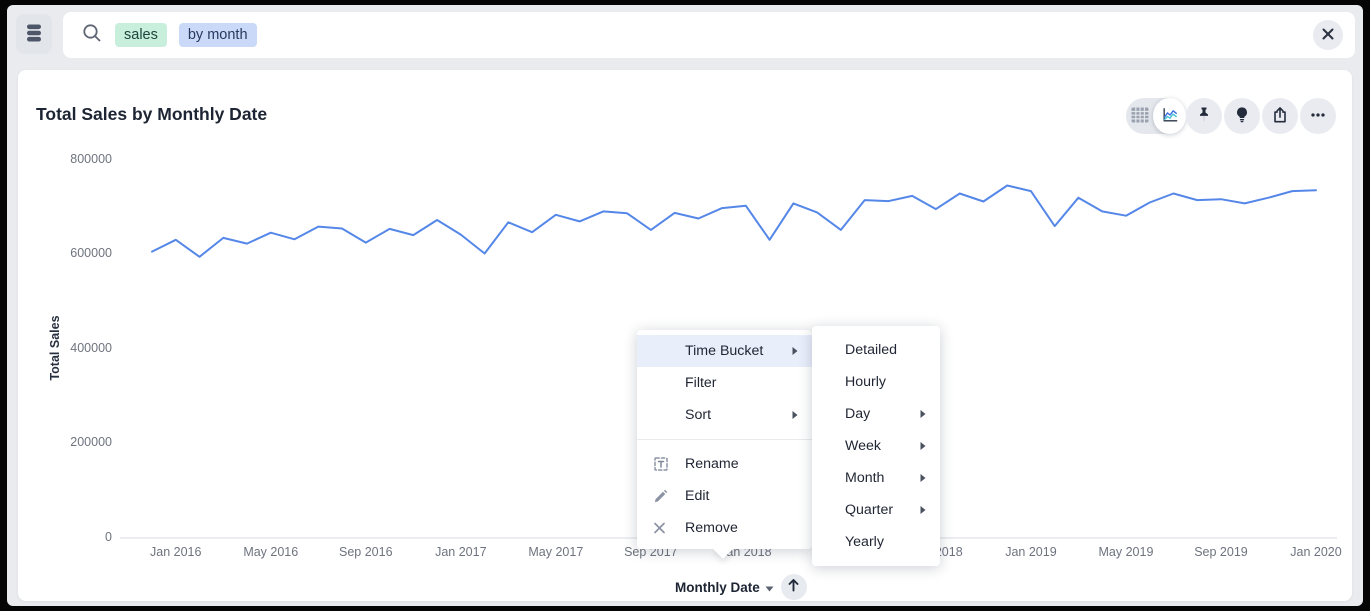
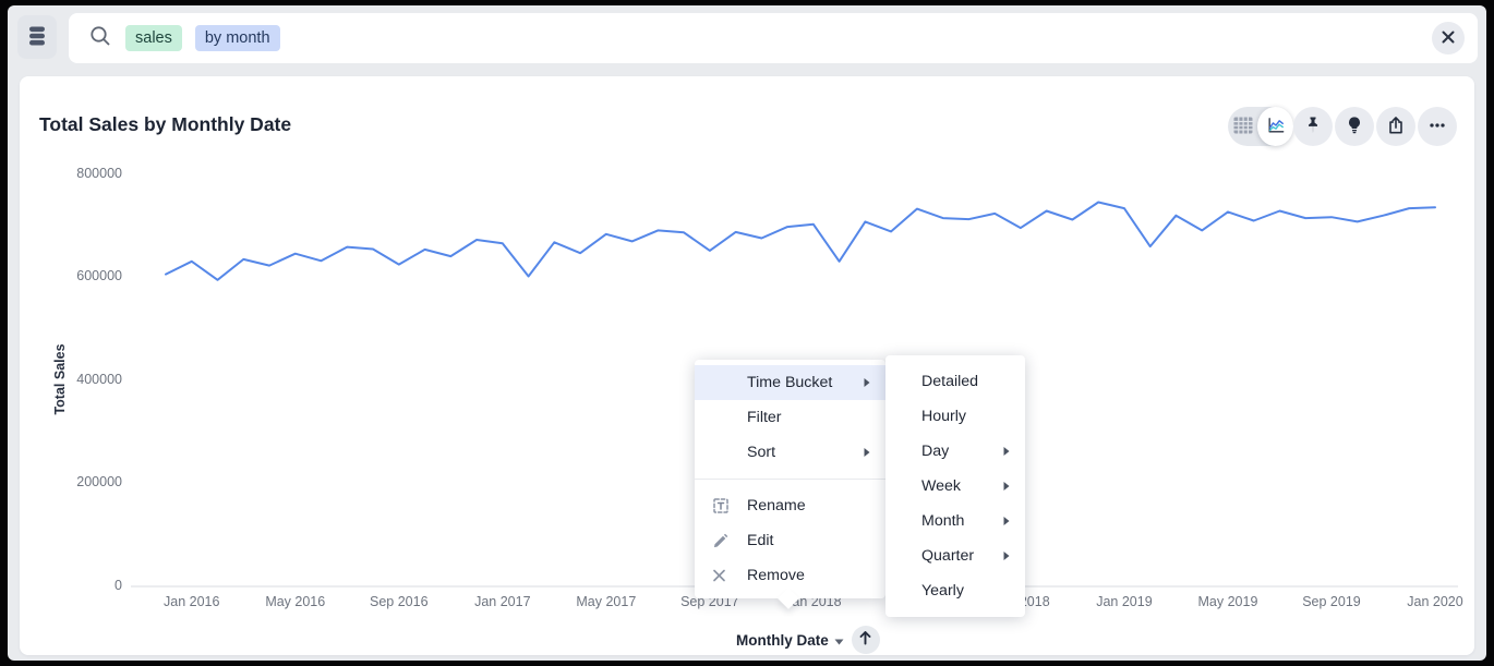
Jan 2017: 640000 -> 660000
May 2018: 650000 -> 730000
May 2019: 680000 -> 720000
